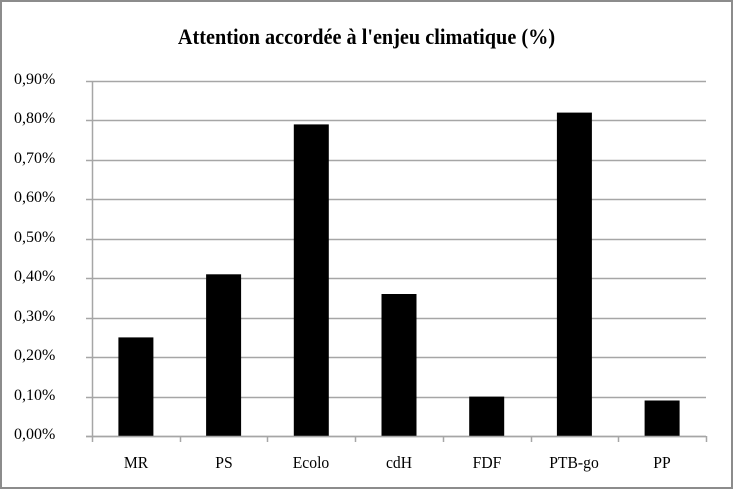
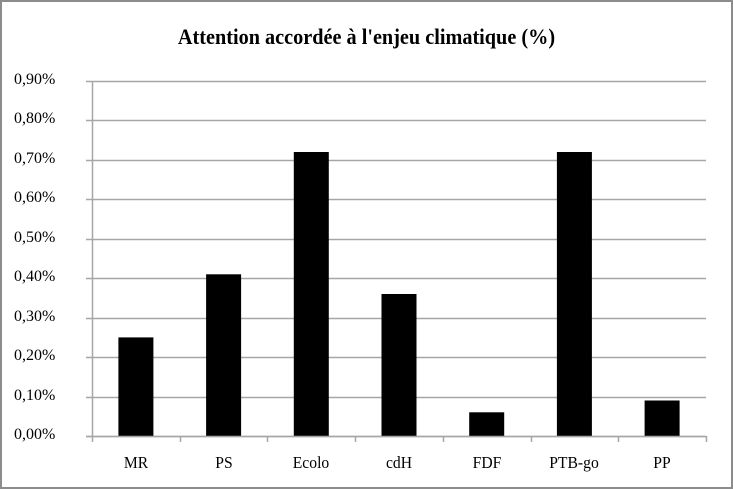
Ecolo: 0,79% -> 0,72%
FDF: 0,10% -> 0,06%
PTB-go: 0,82% -> 0,72%
